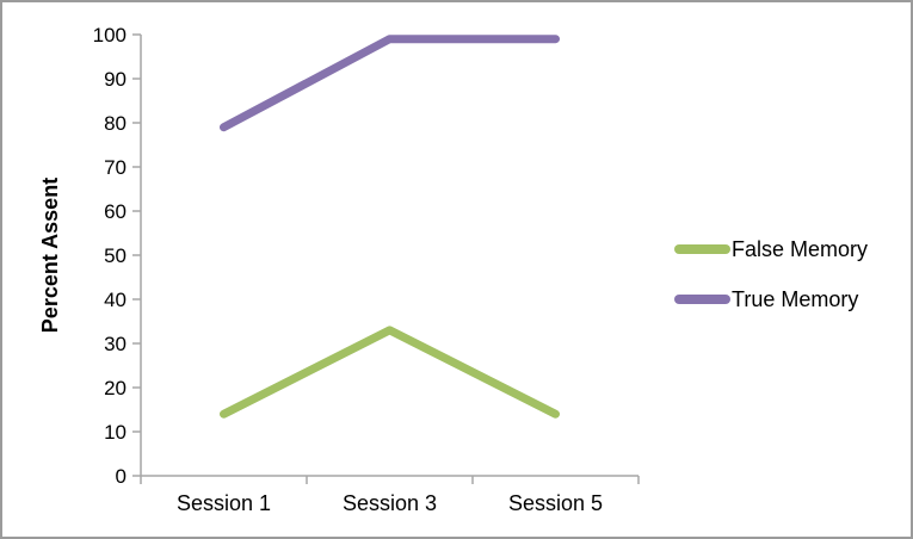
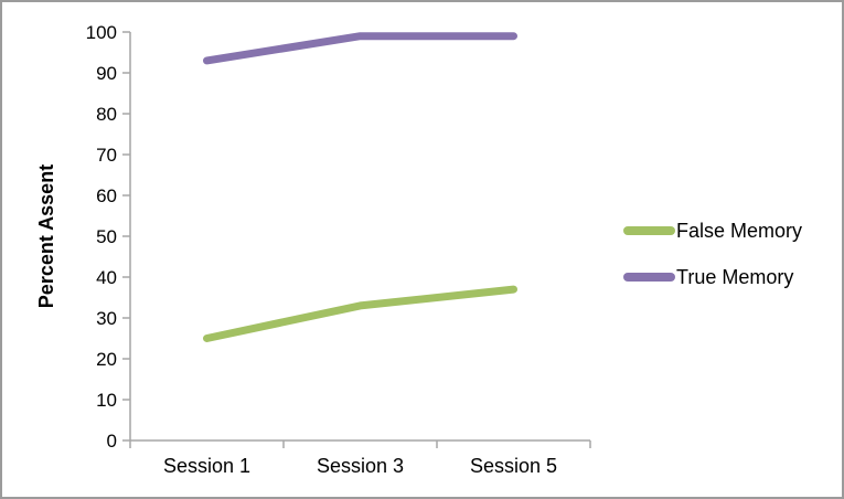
False Memory/Session 1: 14 -> 25
True Memory/Session 1: 79 -> 93
False Memory/Session 5: 14 -> 37
